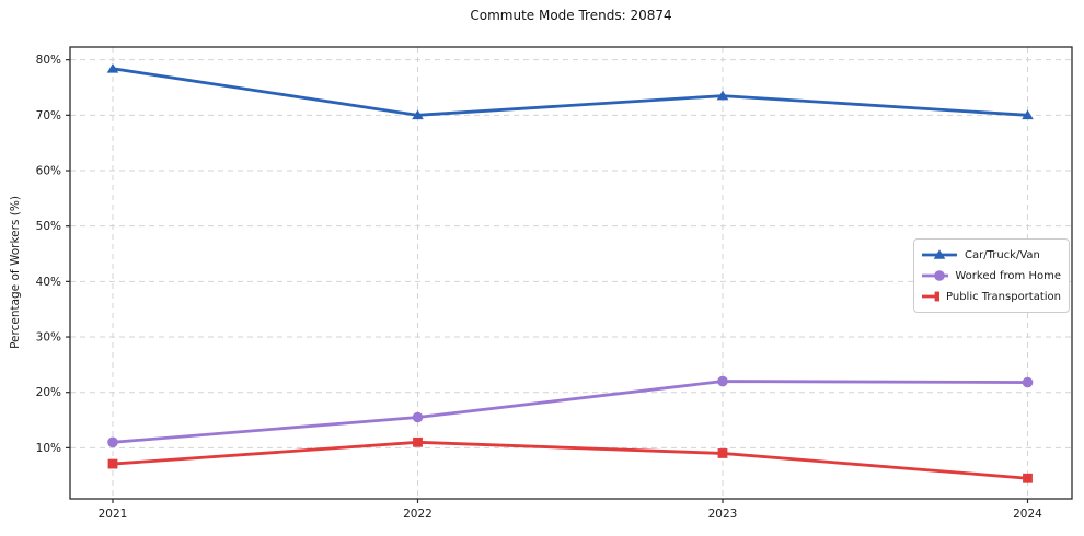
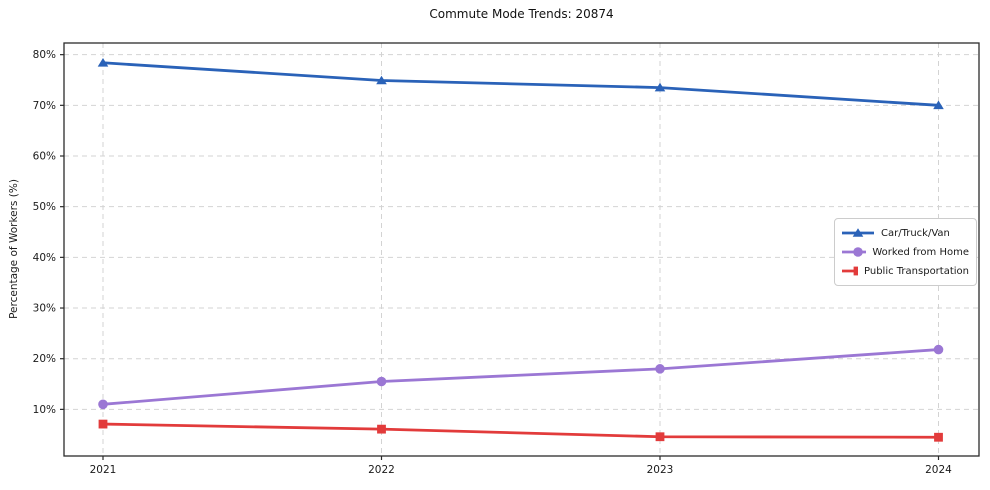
Car/Truck/Van/2022: 70% -> 75%
Public Transportation/2022: 11% -> 6%
Worked from Home/2023: 22% -> 18%
Public Transportation/2023: 9% -> 5%
